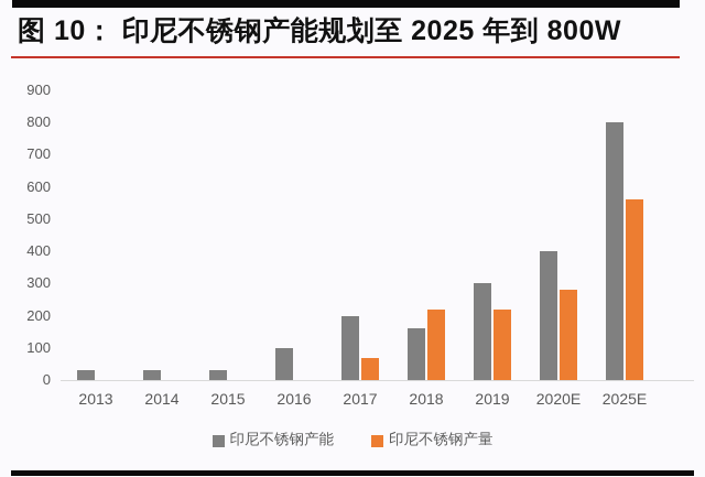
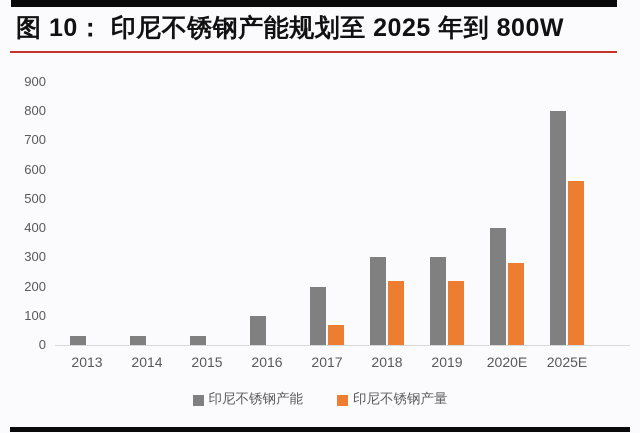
印尼不锈钢产能/2018: 160 -> 300
